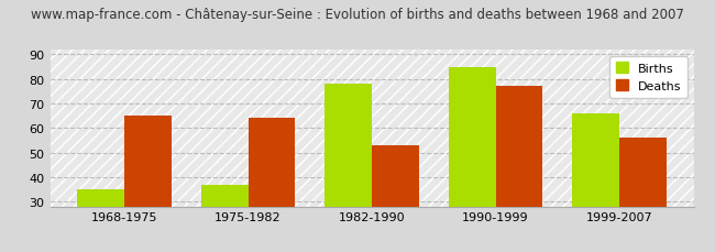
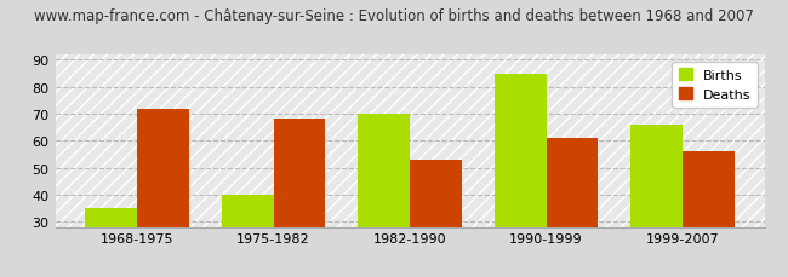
Deaths/1968-1975: 65 -> 72
Births/1975-1982: 37 -> 40
Deaths/1975-1982: 64 -> 68
Births/1982-1990: 78 -> 70
Deaths/1990-1999: 77 -> 61
